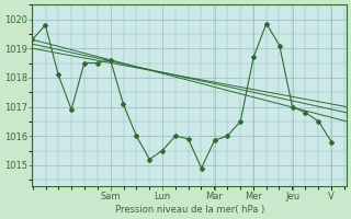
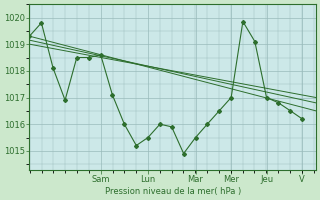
Mar: 1015.85 -> 1015.50
Mer: 1018.70 -> 1017.00
V: 1015.80 -> 1016.20
